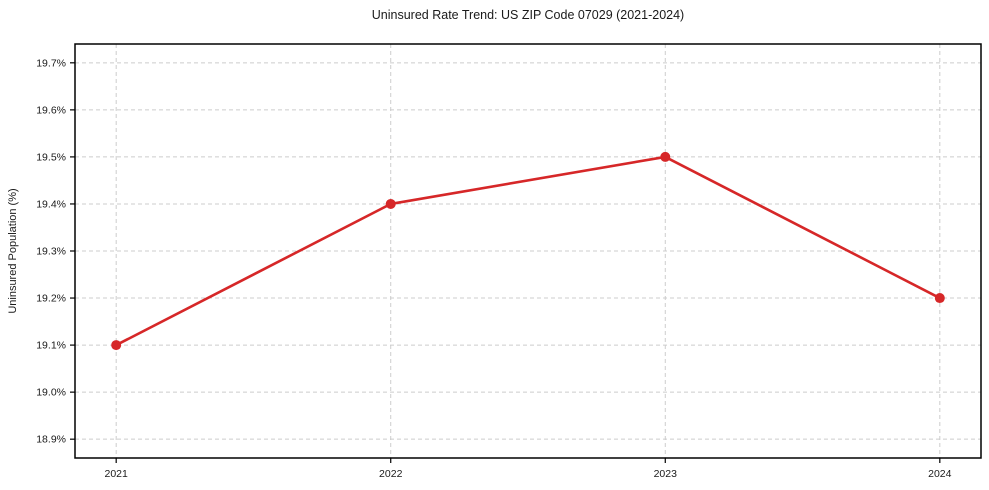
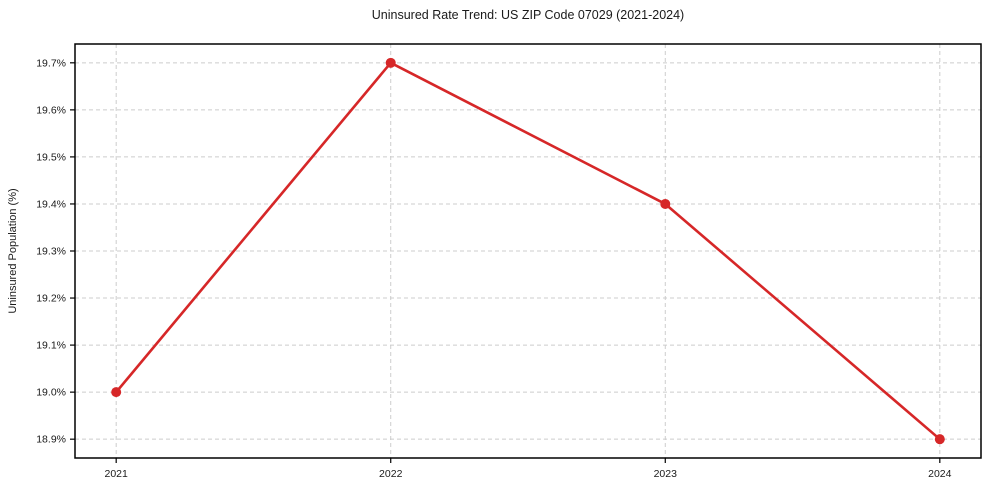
2021: 19.1% -> 19.0%
2022: 19.4% -> 19.7%
2023: 19.5% -> 19.4%
2024: 19.2% -> 18.9%
